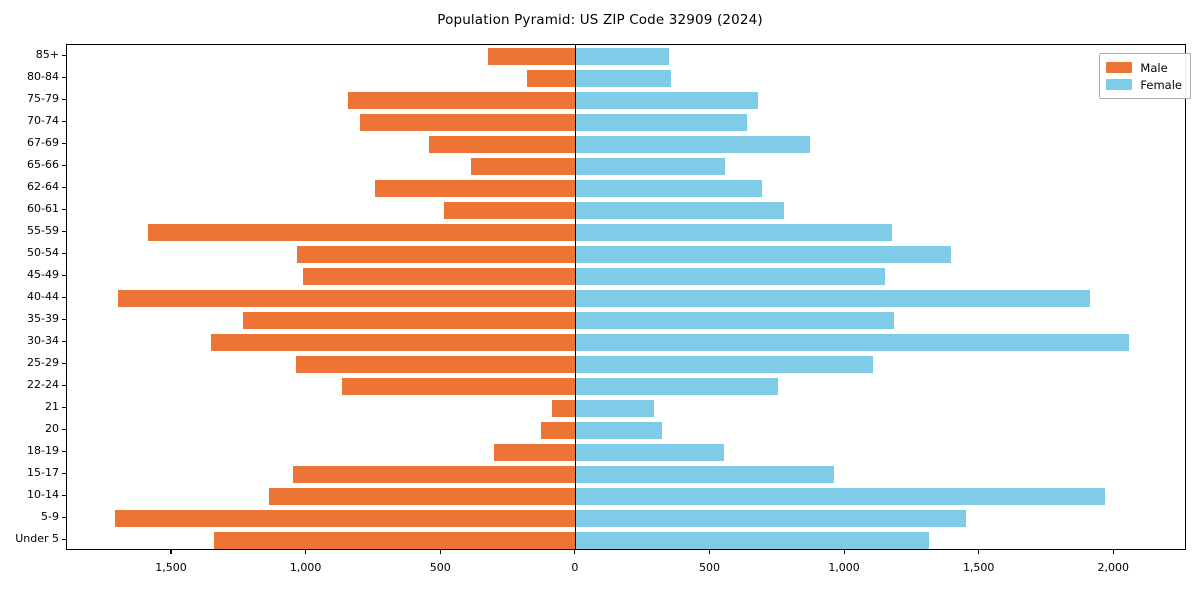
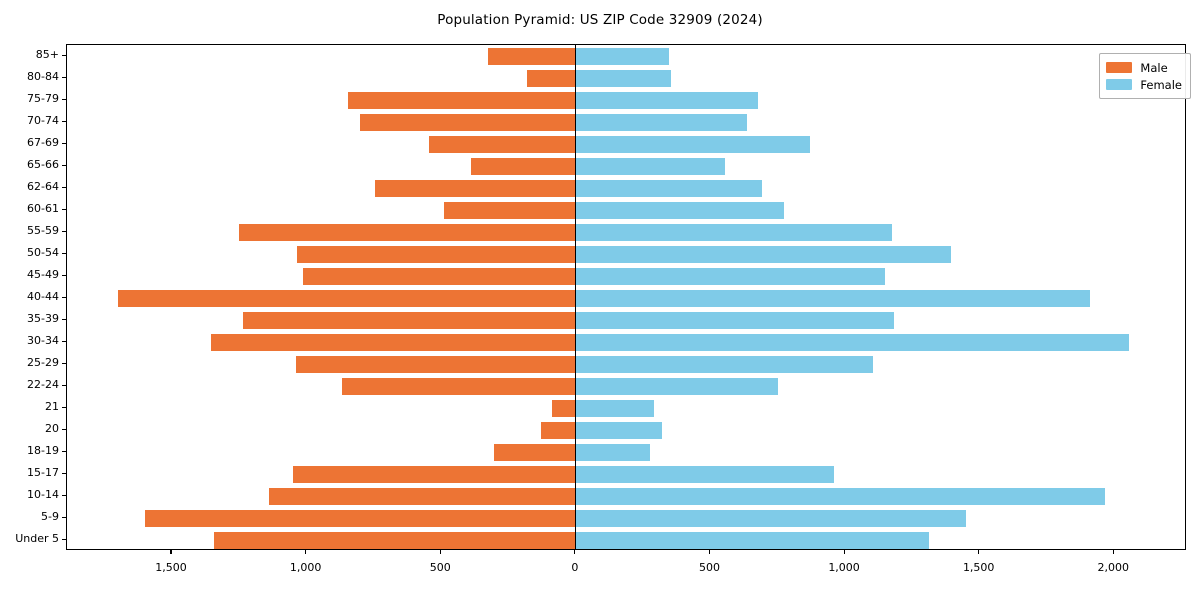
Male/55-59: 1590 -> 1250
Female/18-19: 550 -> 280
Male/5-9: 1710 -> 1600
